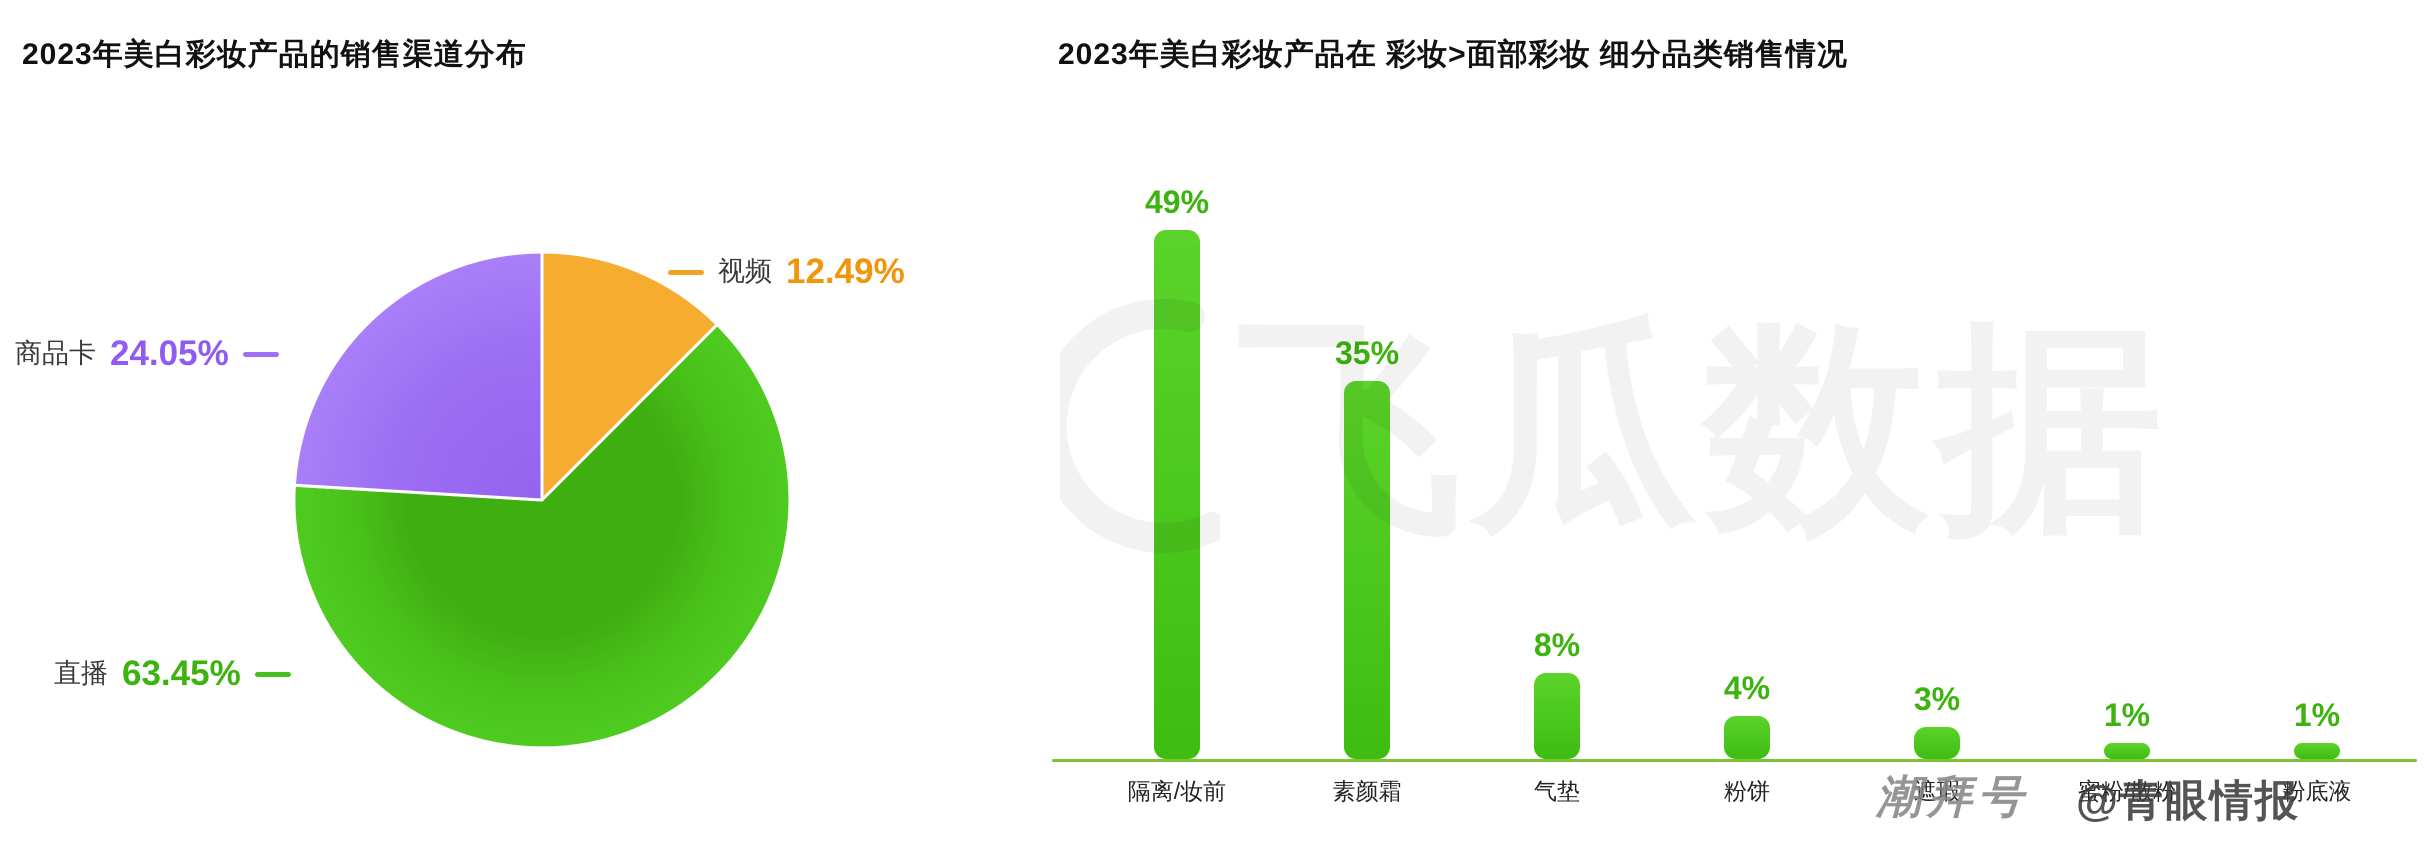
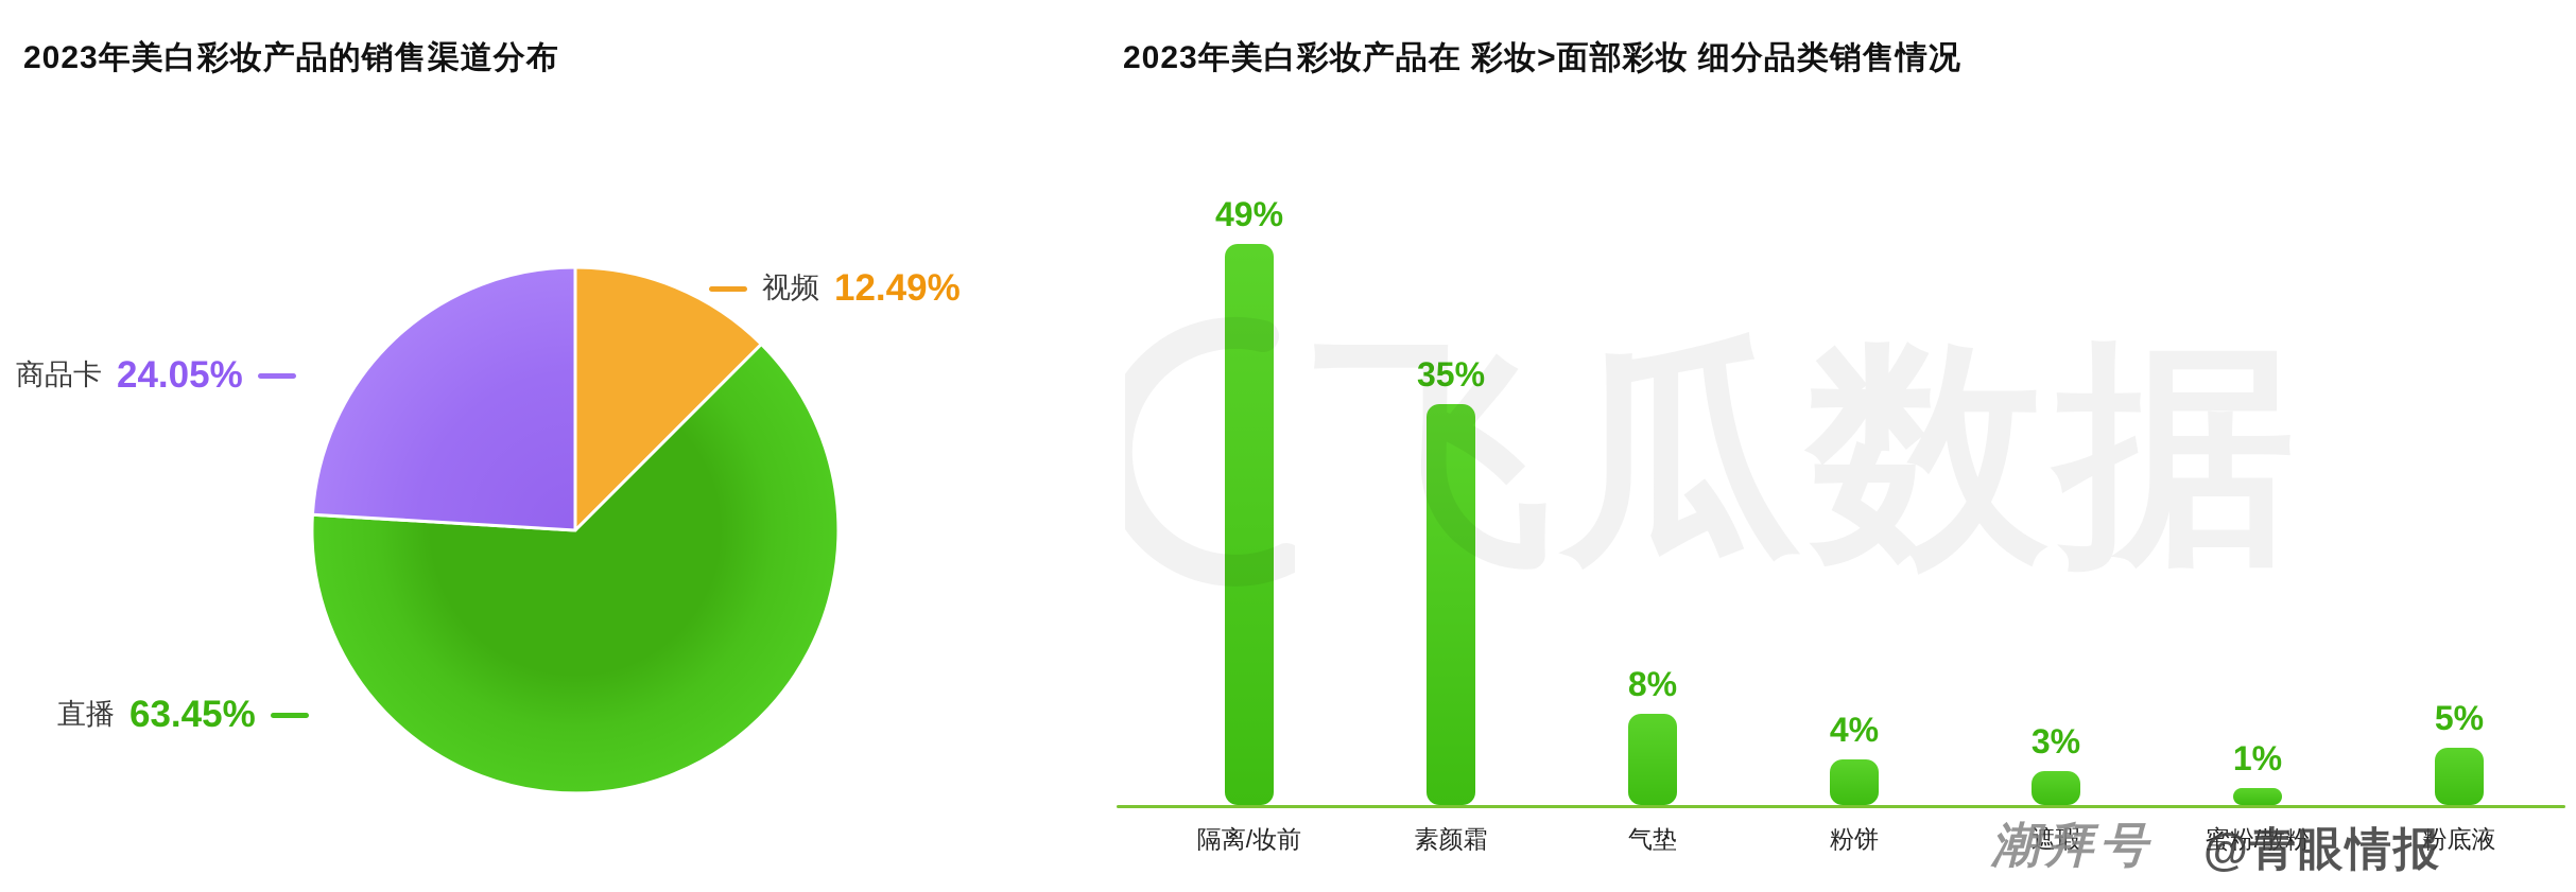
2023年美白彩妆产品在 彩妆>面部彩妆 细分品类销售情况/粉底液: 1% -> 5%
